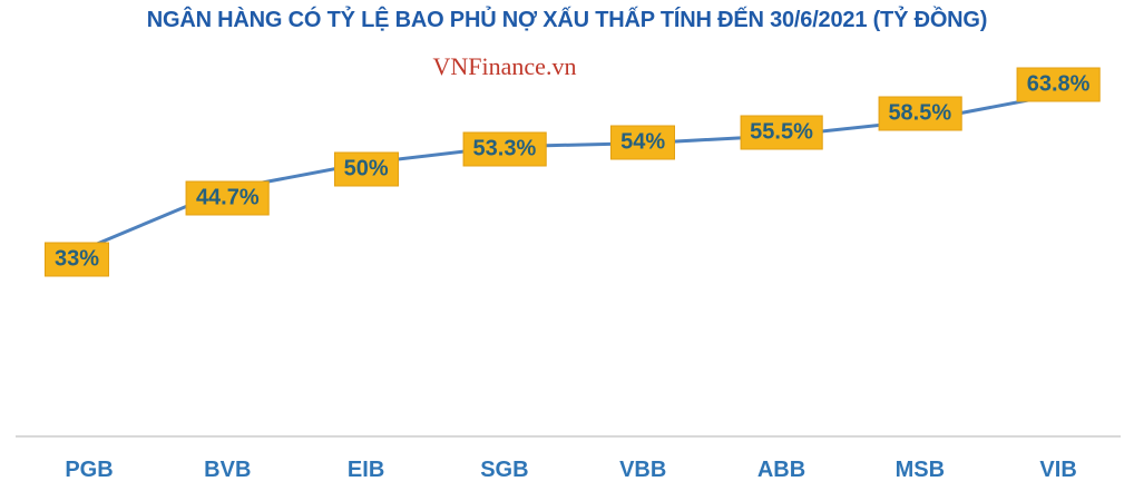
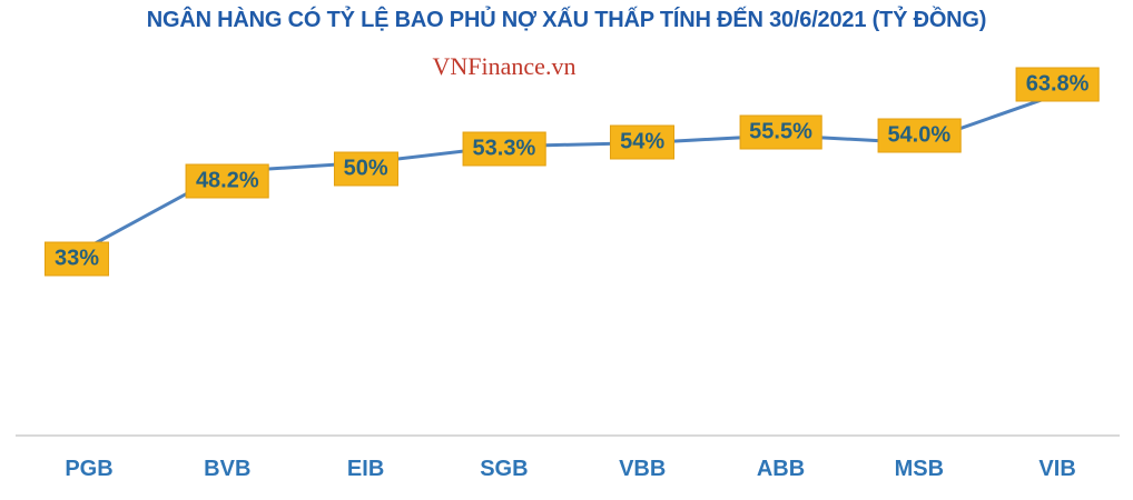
BVB: 44.7% -> 48.2%
MSB: 58.5% -> 54.0%
